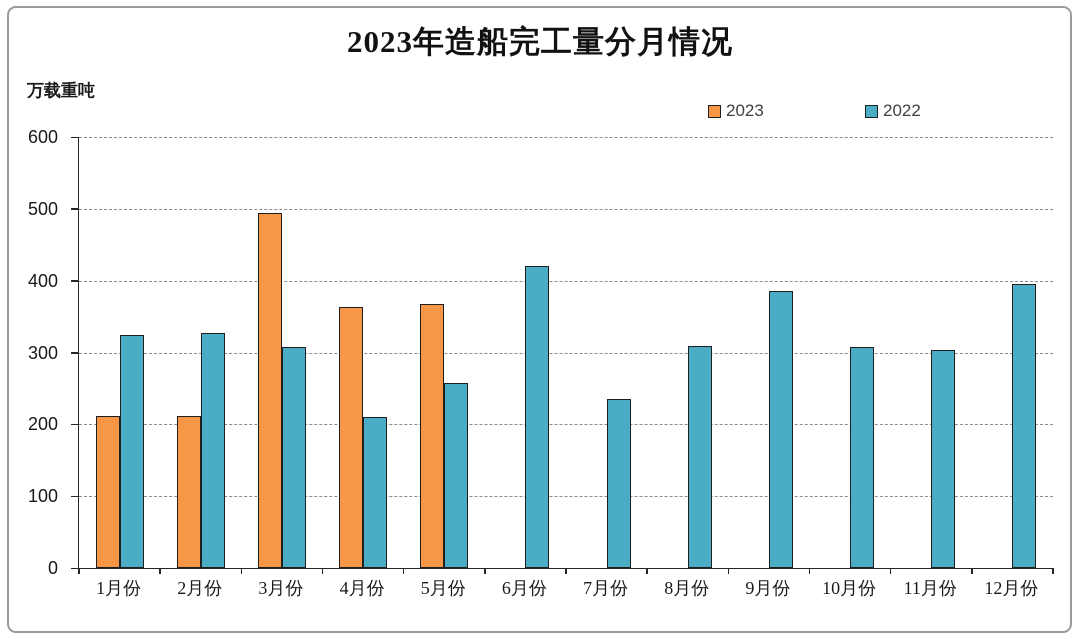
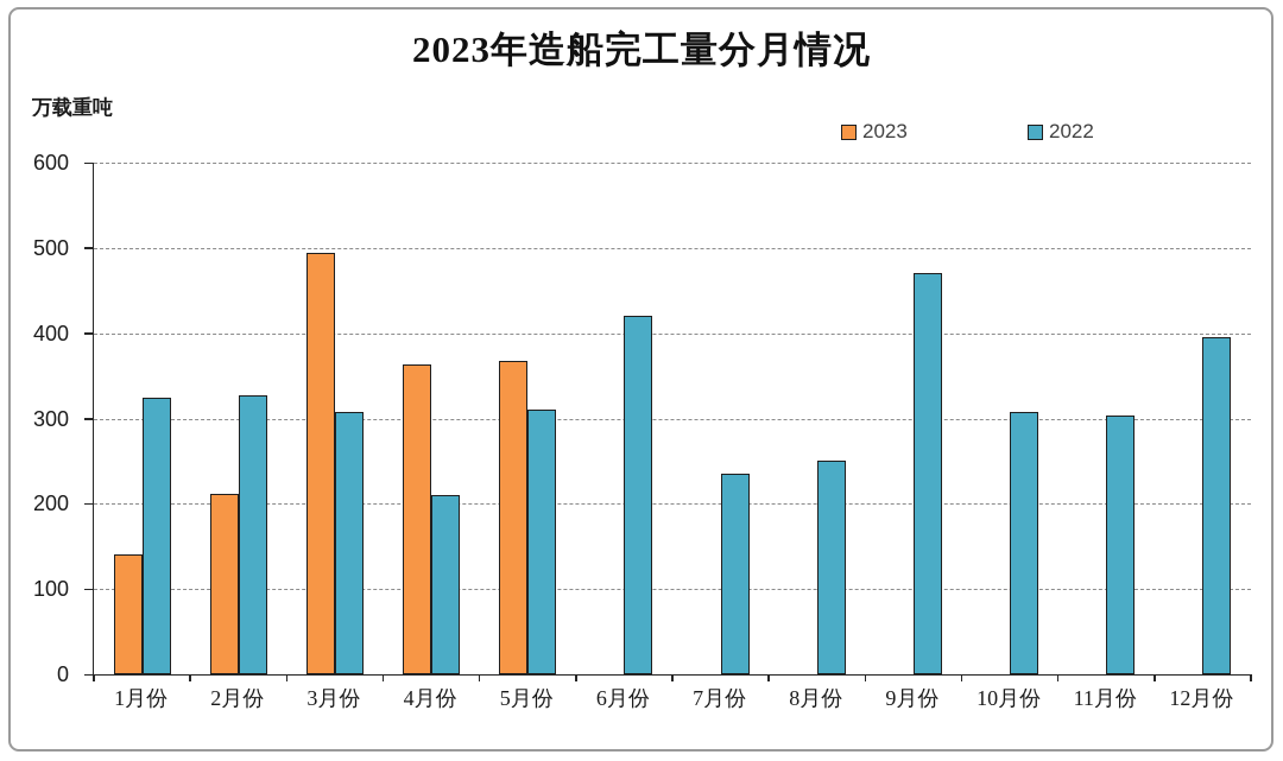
2023/1月份: 210 -> 140
2022/5月份: 260 -> 310
2022/8月份: 310 -> 250
2022/9月份: 380 -> 470
